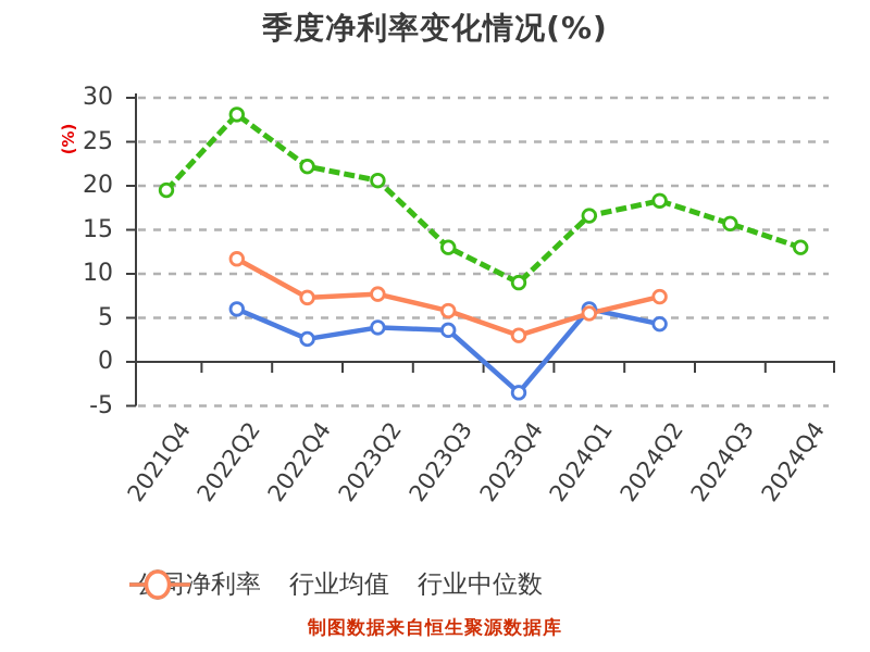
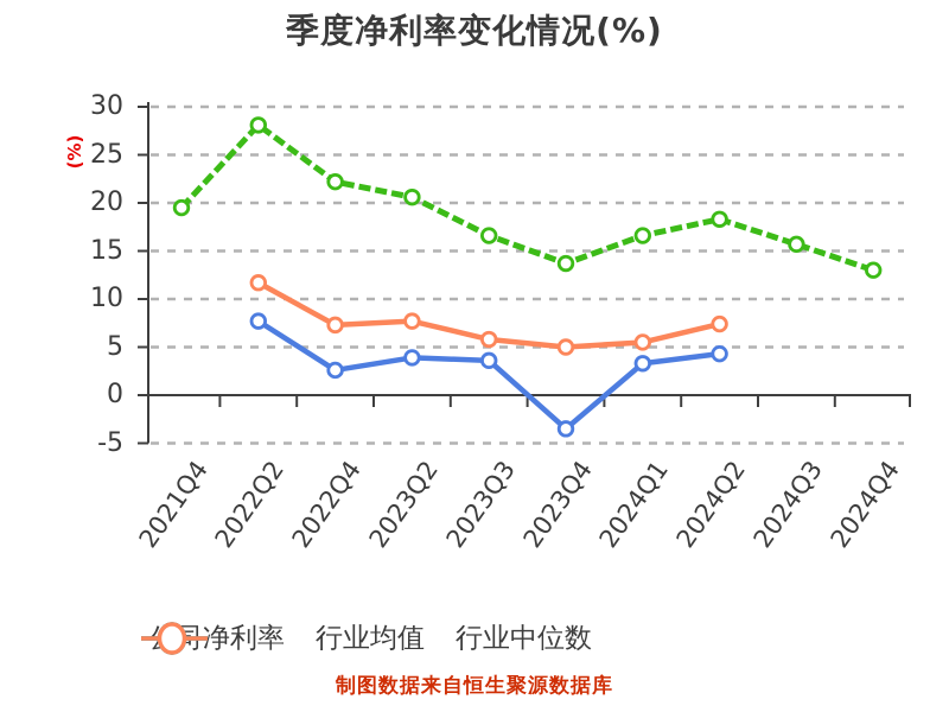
行业均值/2022Q2: 6 -> 8
公司净利率/2023Q3: 13 -> 17
公司净利率/2023Q4: 9 -> 14
行业中位数/2023Q4: 3 -> 5
行业均值/2024Q1: 6 -> 3
